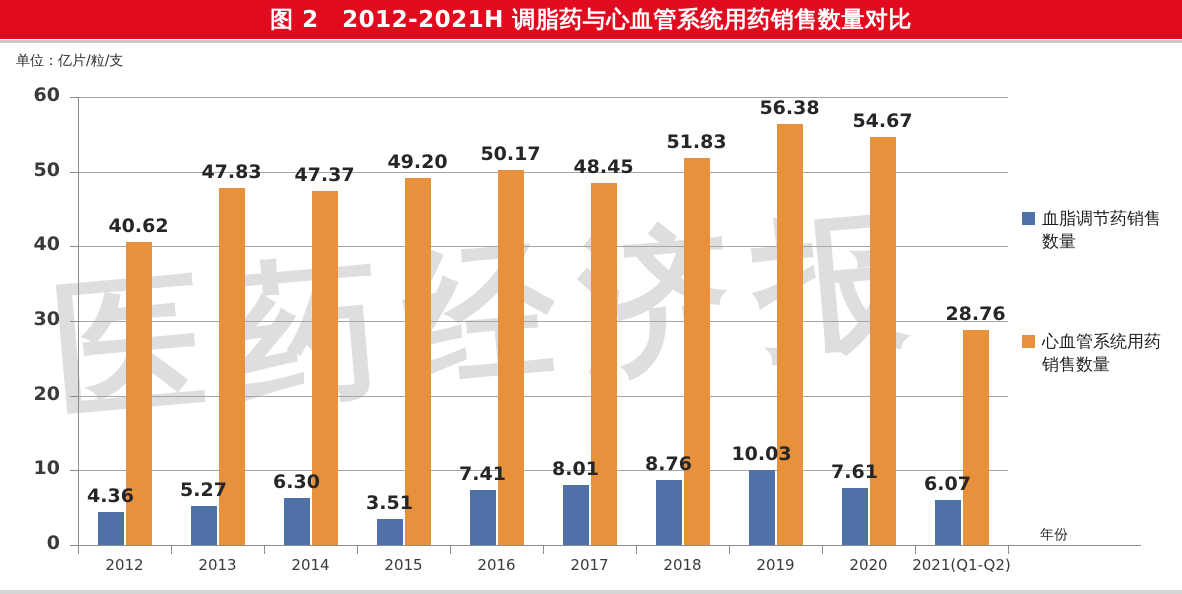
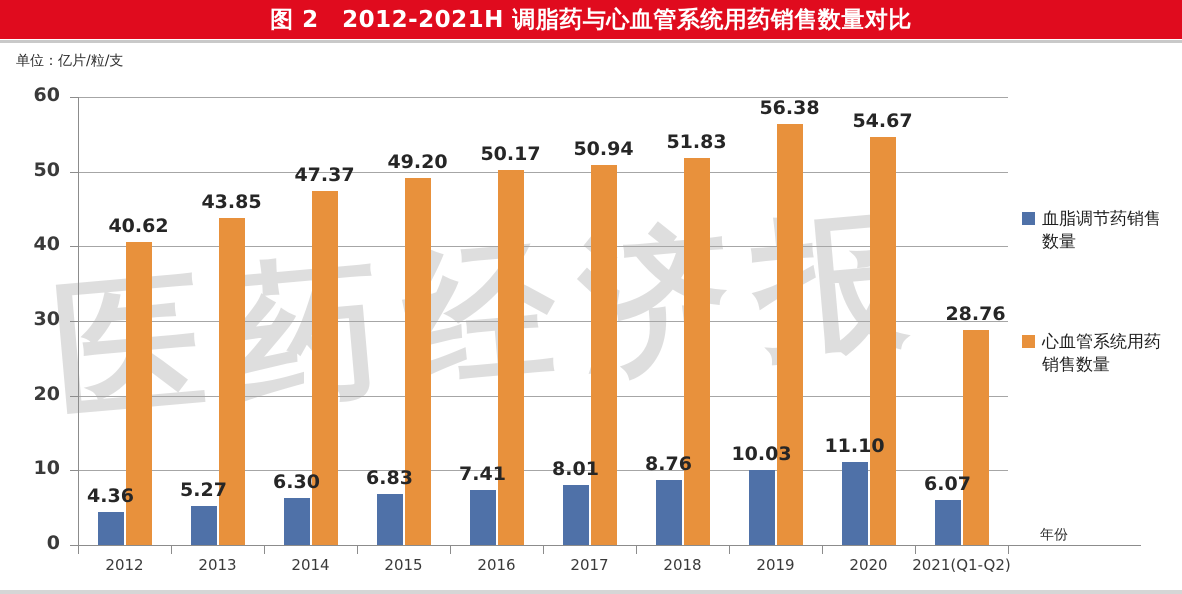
心血管系统用药销售数量/2013: 47.83 -> 43.85
血脂调节药销售数量/2015: 3.51 -> 6.83
心血管系统用药销售数量/2017: 48.45 -> 50.94
血脂调节药销售数量/2020: 7.61 -> 11.10
